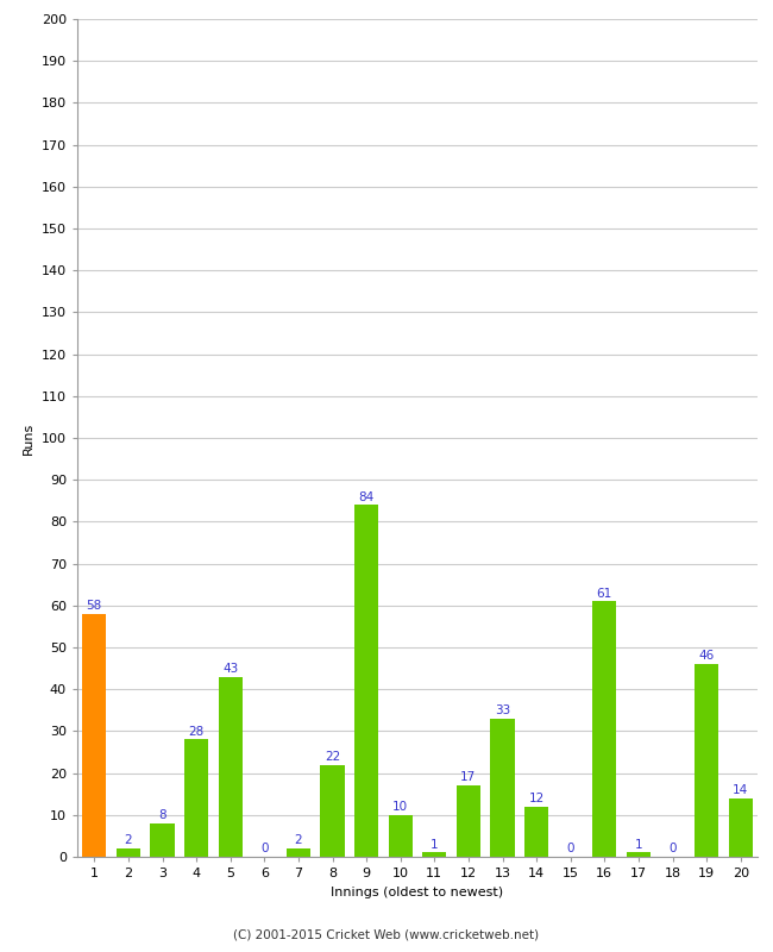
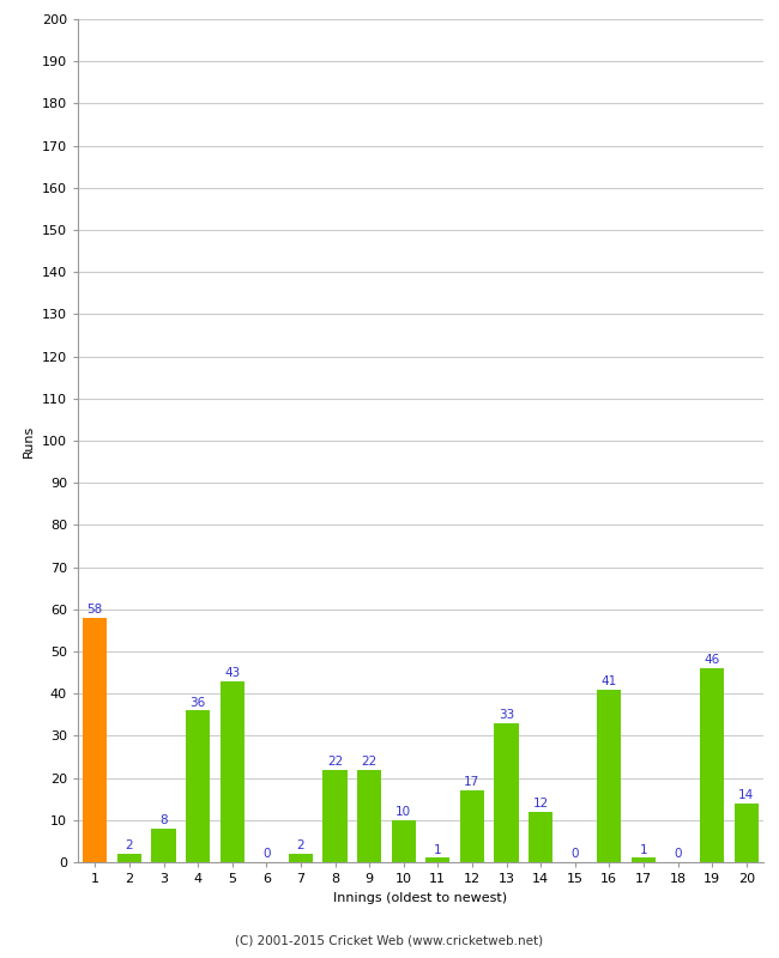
4: 28 -> 36
9: 84 -> 22
16: 61 -> 41
